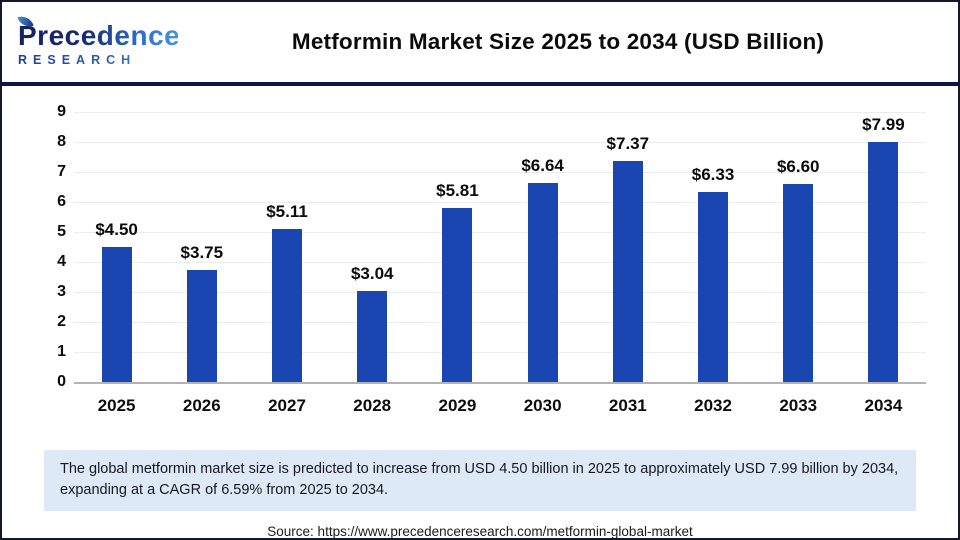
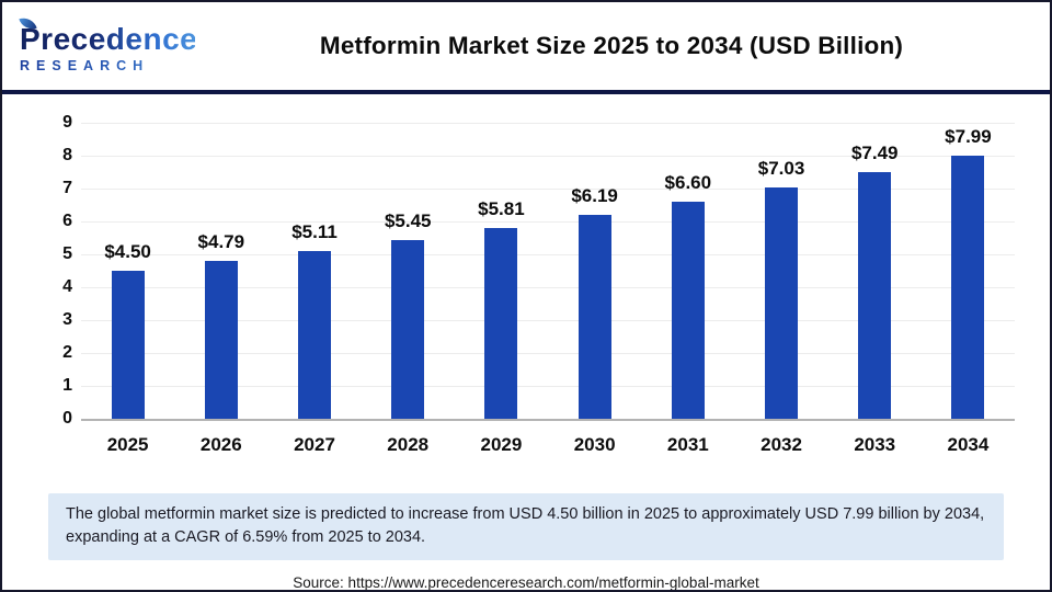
2026: $3.75 -> $4.79
2028: $3.04 -> $5.45
2030: $6.64 -> $6.19
2031: $7.37 -> $6.60
2032: $6.33 -> $7.03
2033: $6.60 -> $7.49
